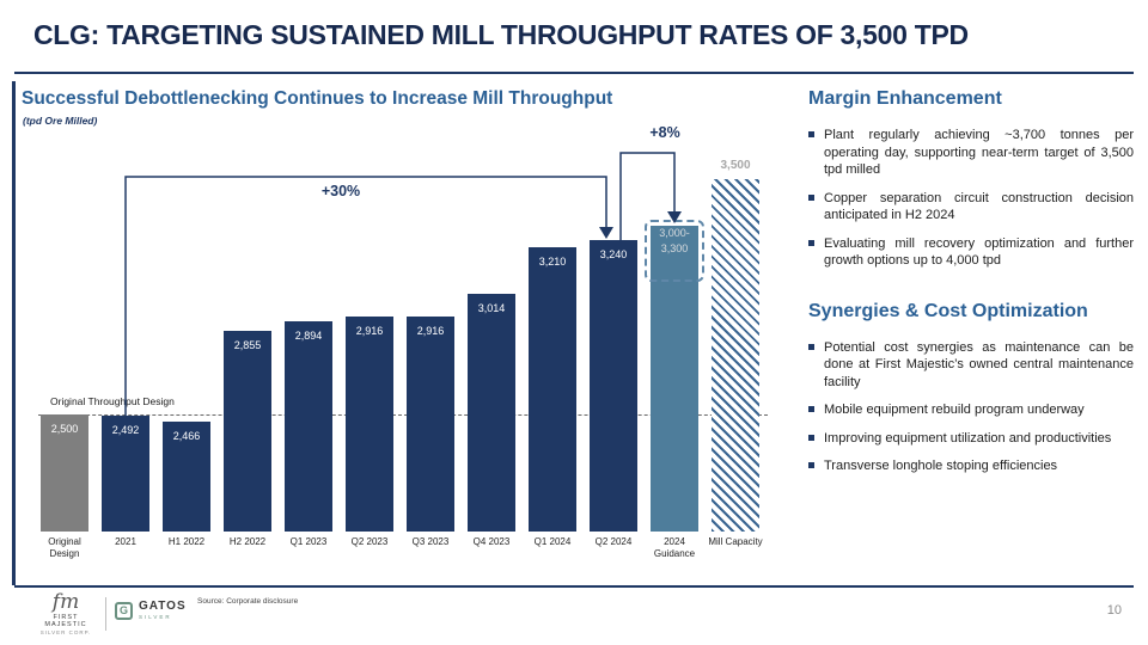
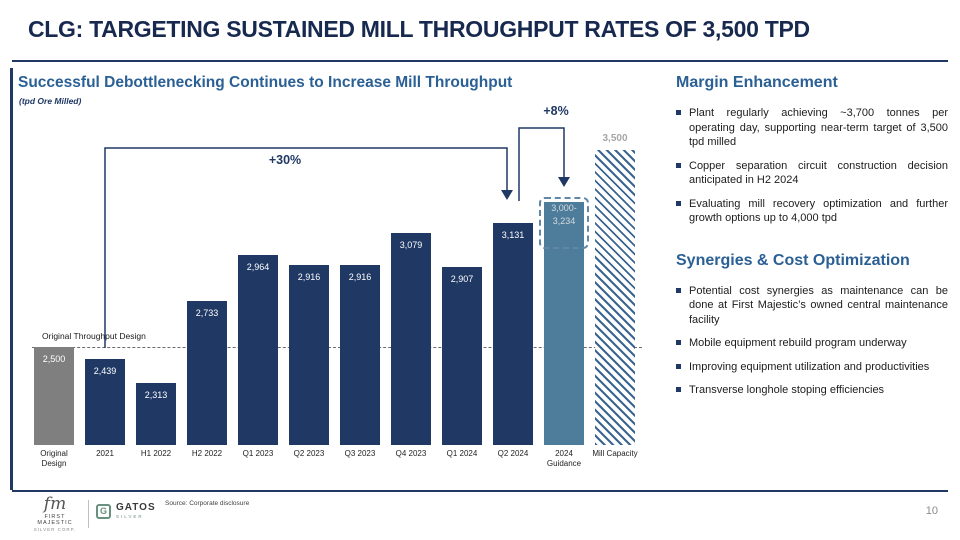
2021: 2,492 -> 2,439
H1 2022: 2,466 -> 2,313
H2 2022: 2,855 -> 2,733
Q1 2023: 2,894 -> 2,964
Q4 2023: 3,014 -> 3,079
Q1 2024: 3,210 -> 2,907
Q2 2024: 3,240 -> 3,131
2024 Guidance: 3,300 -> 3,234
